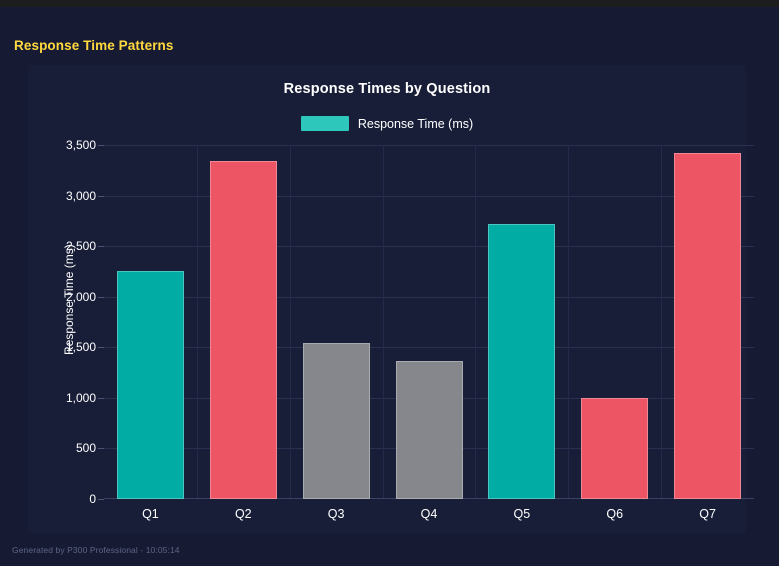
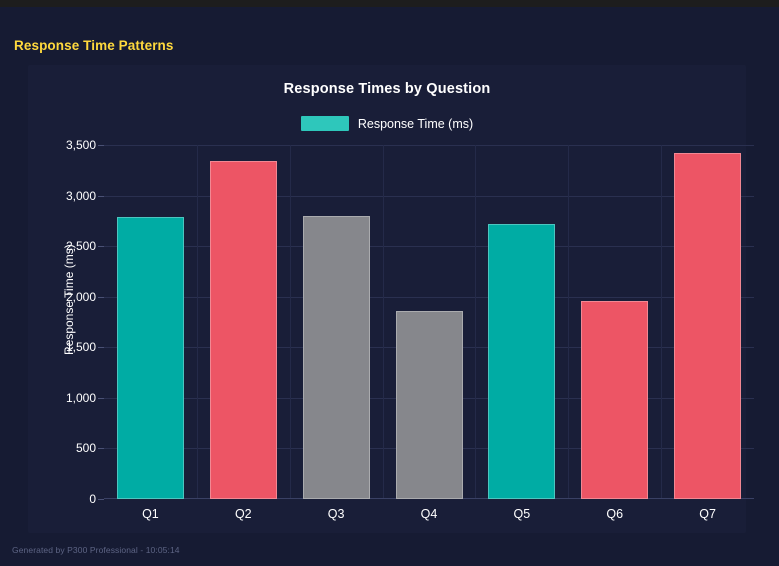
Q1: 2250 -> 2790
Q3: 1540 -> 2800
Q4: 1360 -> 1860
Q6: 1000 -> 1960
